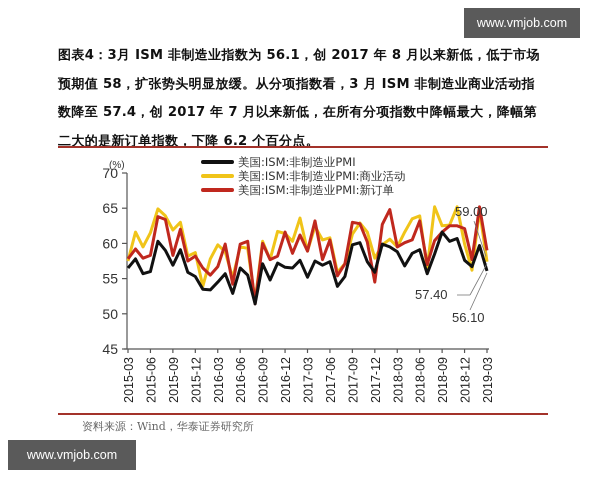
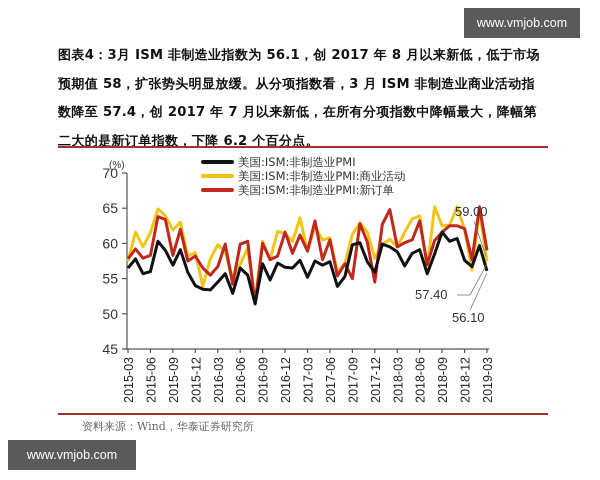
美国:ISM:非制造业PMI/2015-12: 55 -> 54
美国:ISM:非制造业PMI:商业活动/2016-06: 60 -> 57
美国:ISM:非制造业PMI:新订单/2017-09: 63 -> 55
美国:ISM:非制造业PMI:商业活动/2018-12: 60 -> 62
